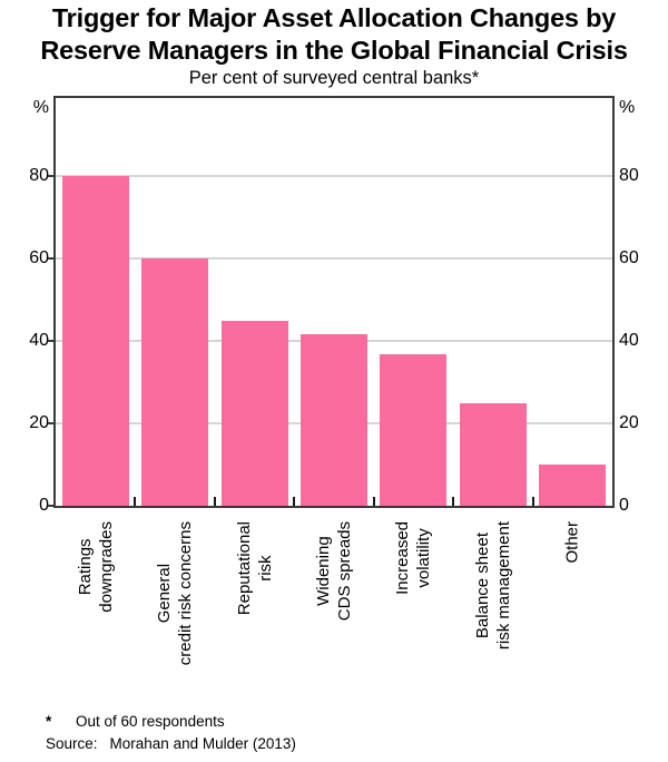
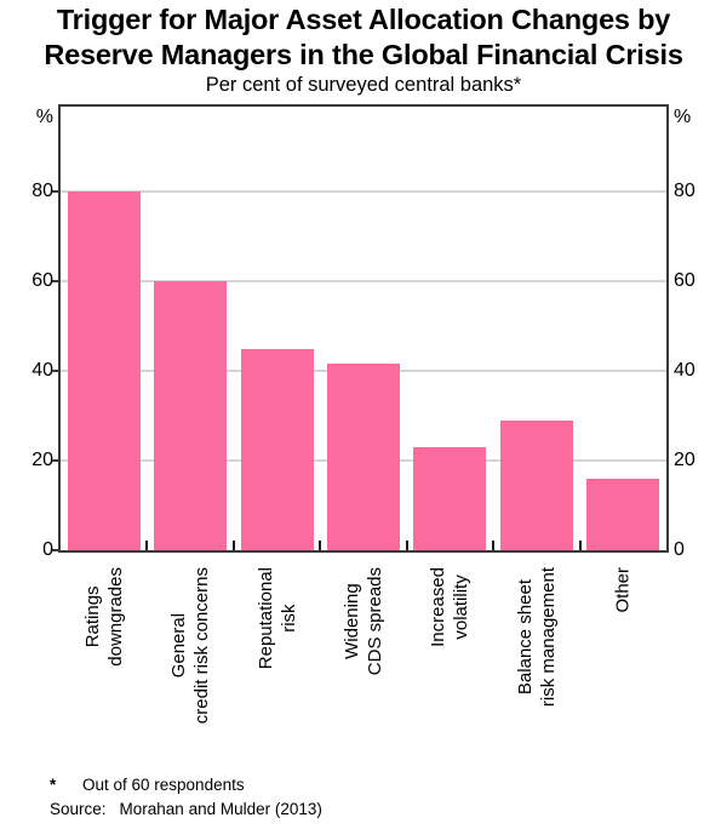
Increased volatility: 37 -> 23
Balance sheet risk management: 25 -> 29
Other: 10 -> 16
